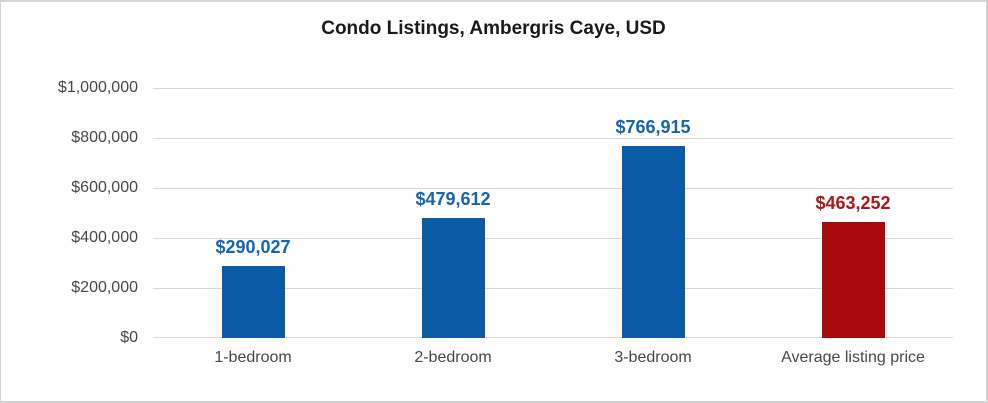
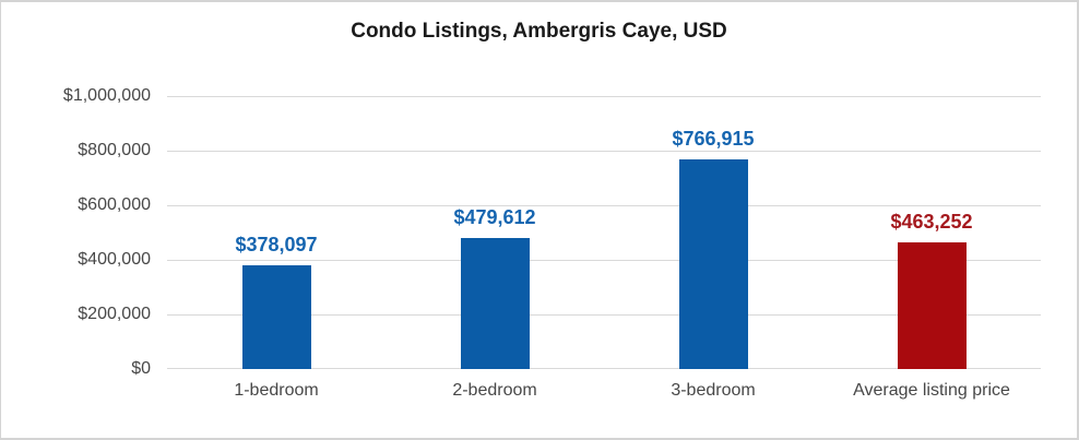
1-bedroom: $290,027 -> $378,097
